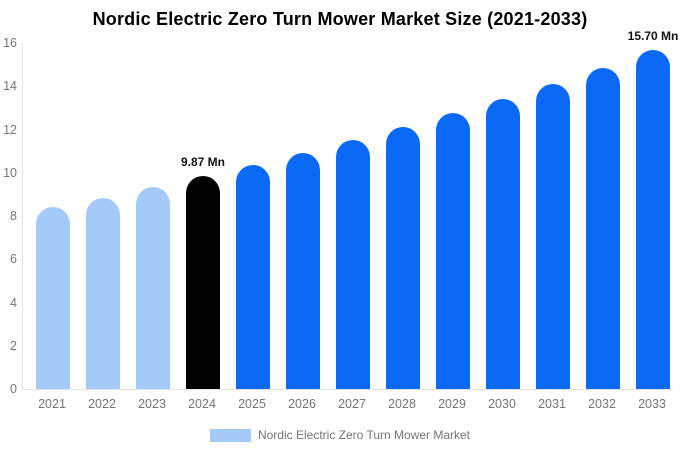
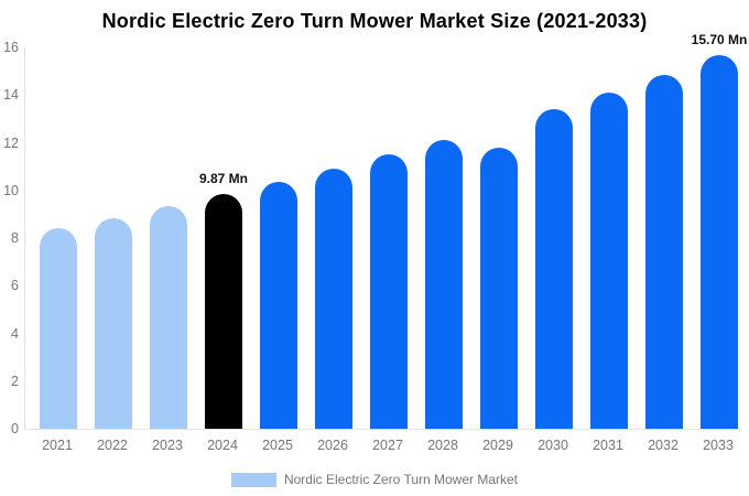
2029: 12.8 -> 11.8
